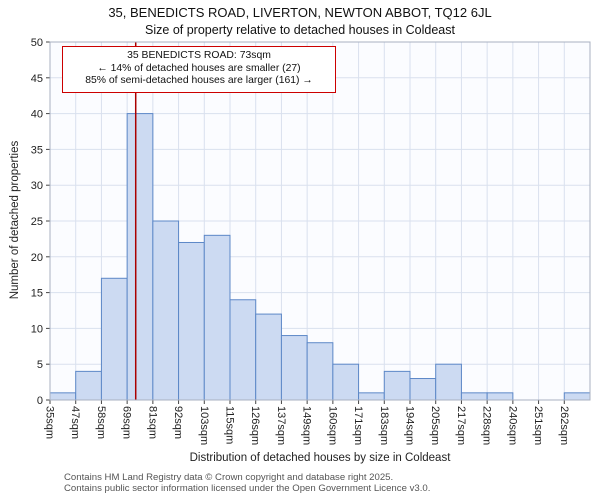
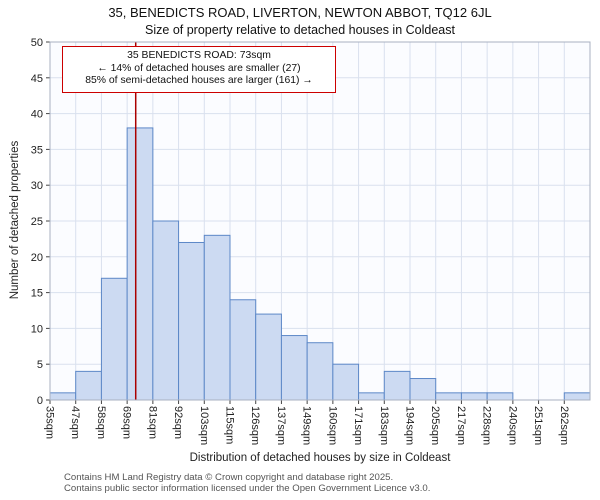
69sqm: 40 -> 38
205sqm: 5 -> 1
